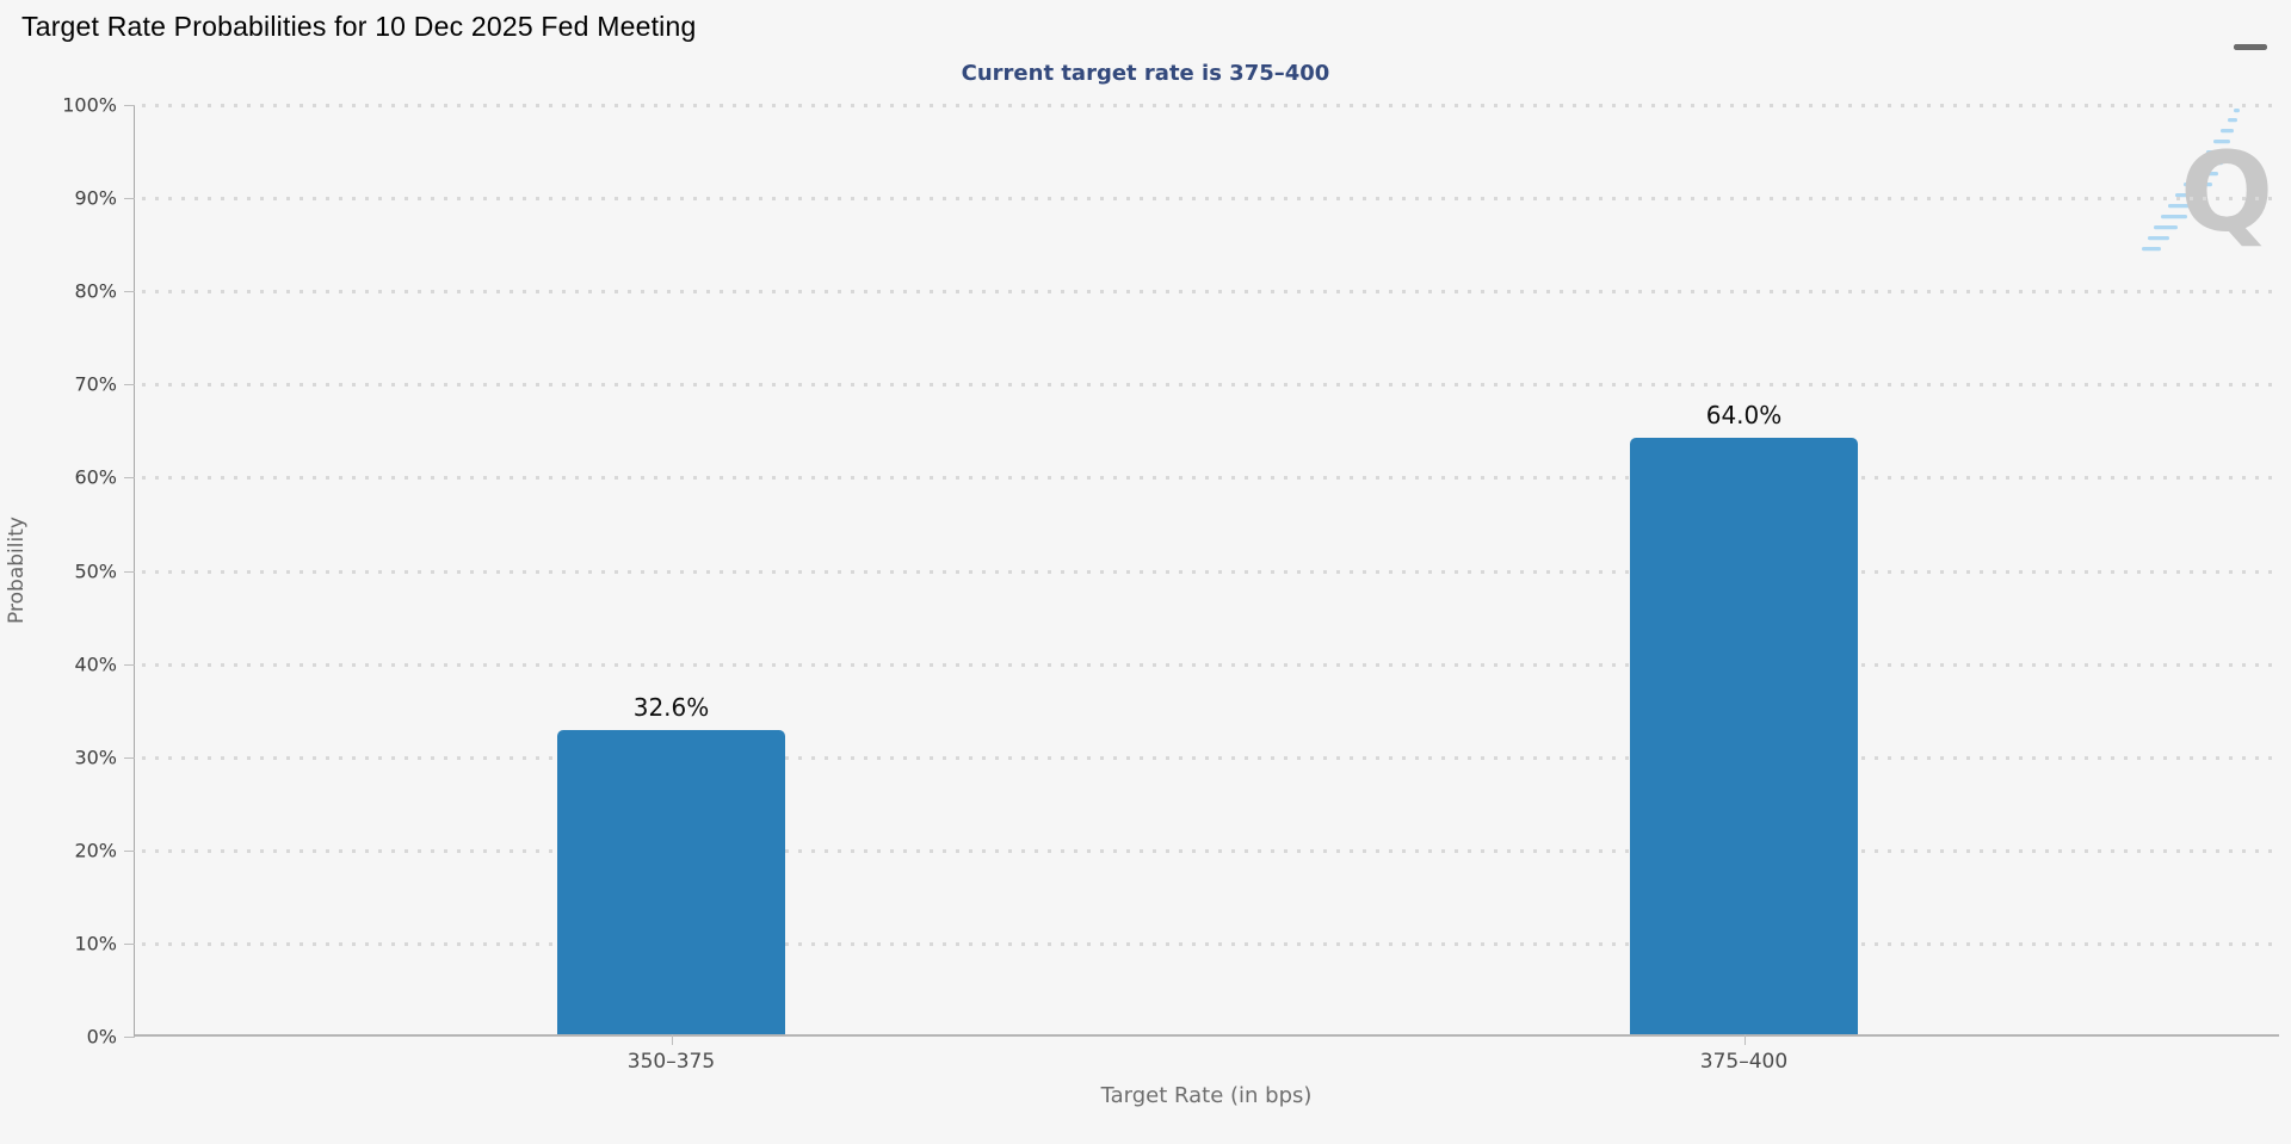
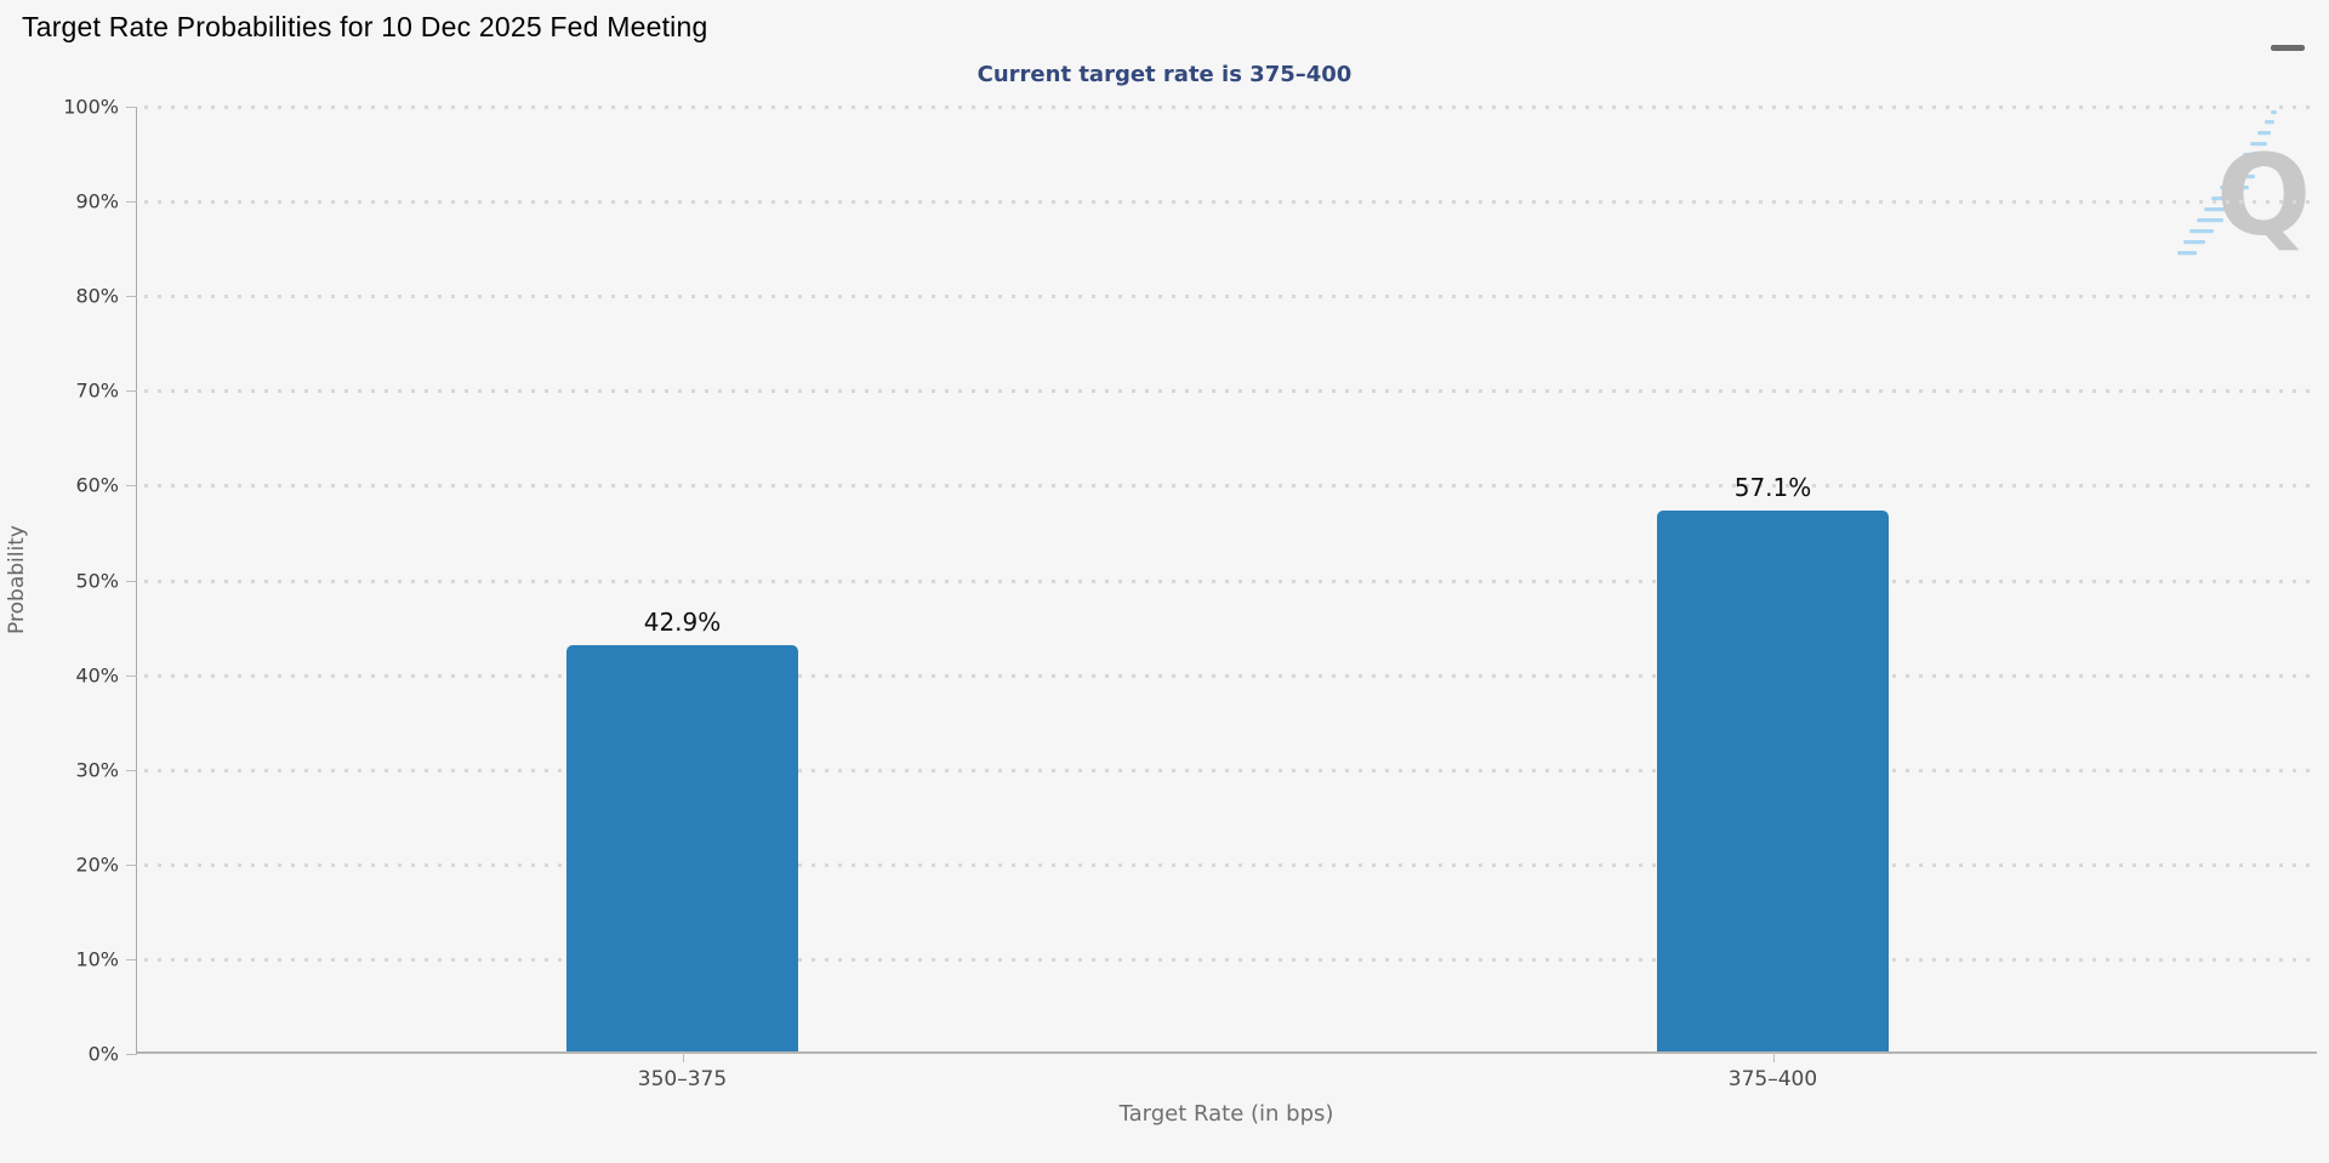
350–375: 32.6% -> 42.9%
375–400: 64.0% -> 57.1%
